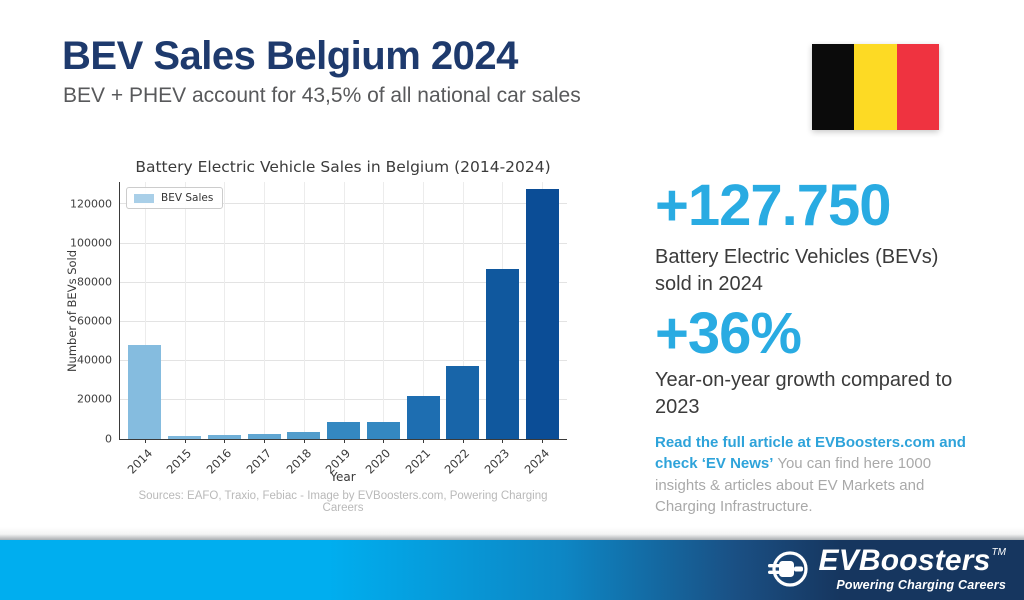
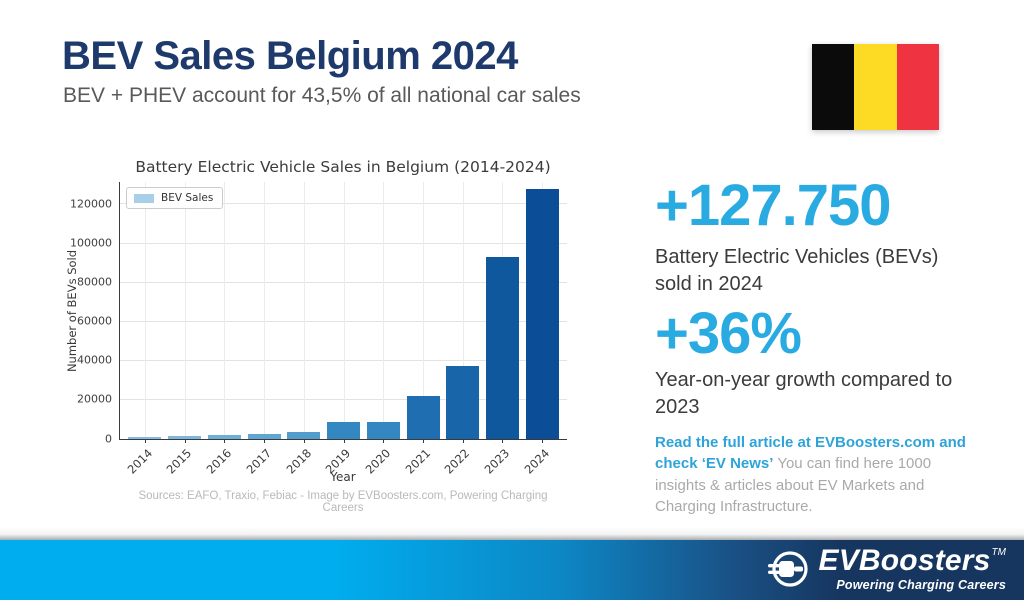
2014: 48000 -> 1000
2023: 87000 -> 93000
